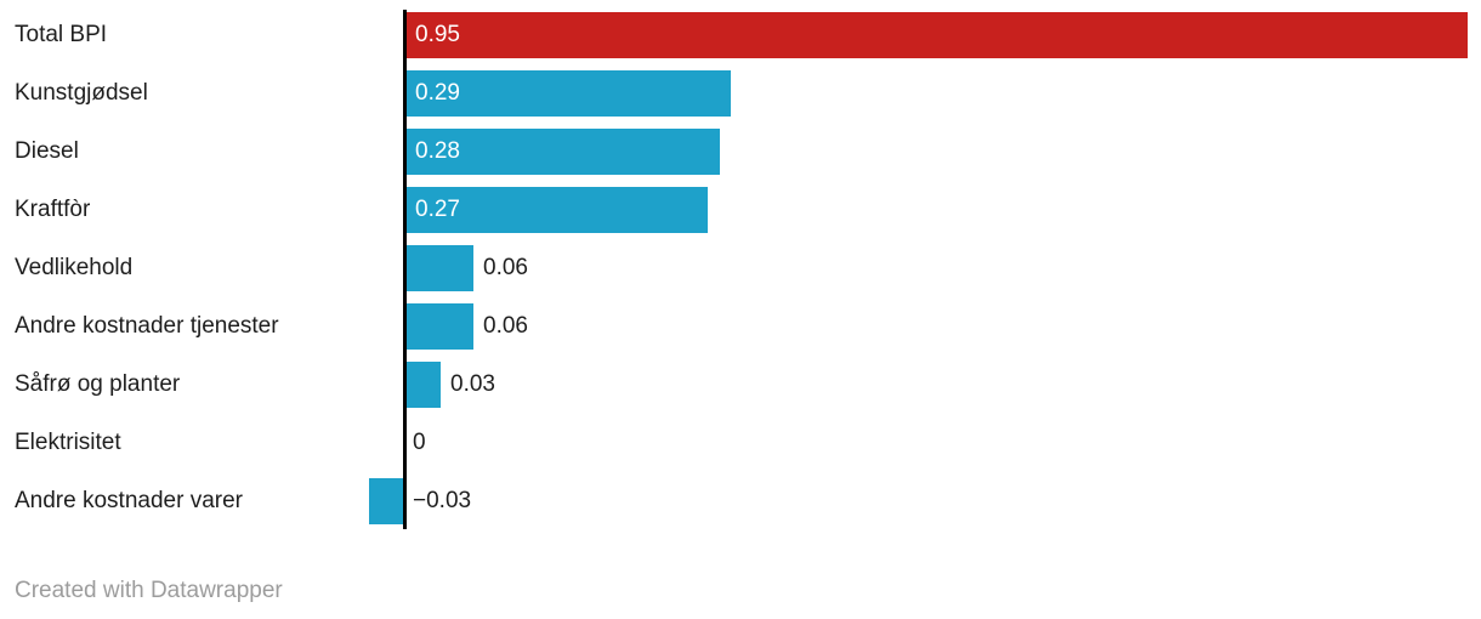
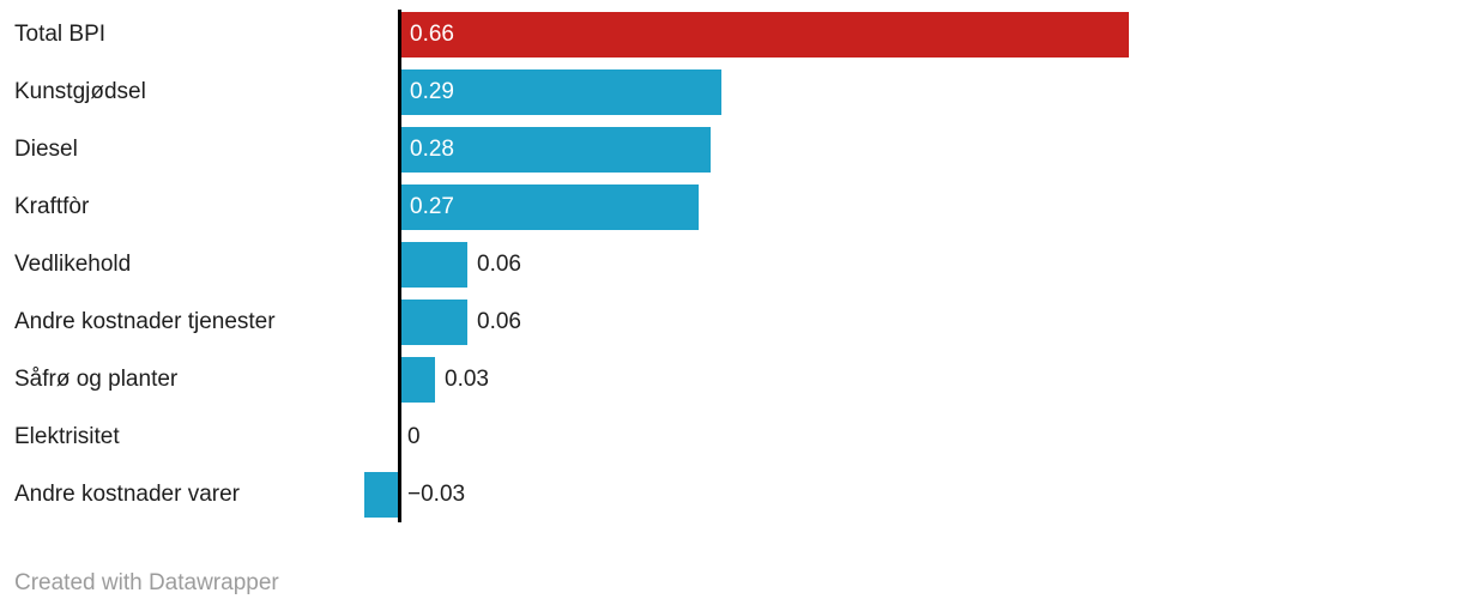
Total BPI: 0.95 -> 0.66
